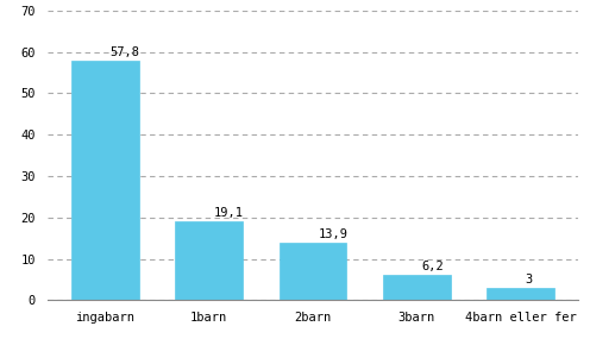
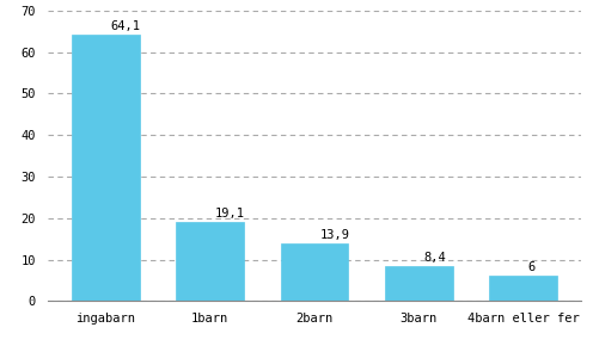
ingabarn: 57,8 -> 64,1
3barn: 6,2 -> 8,4
4barn eller fer: 3 -> 6
